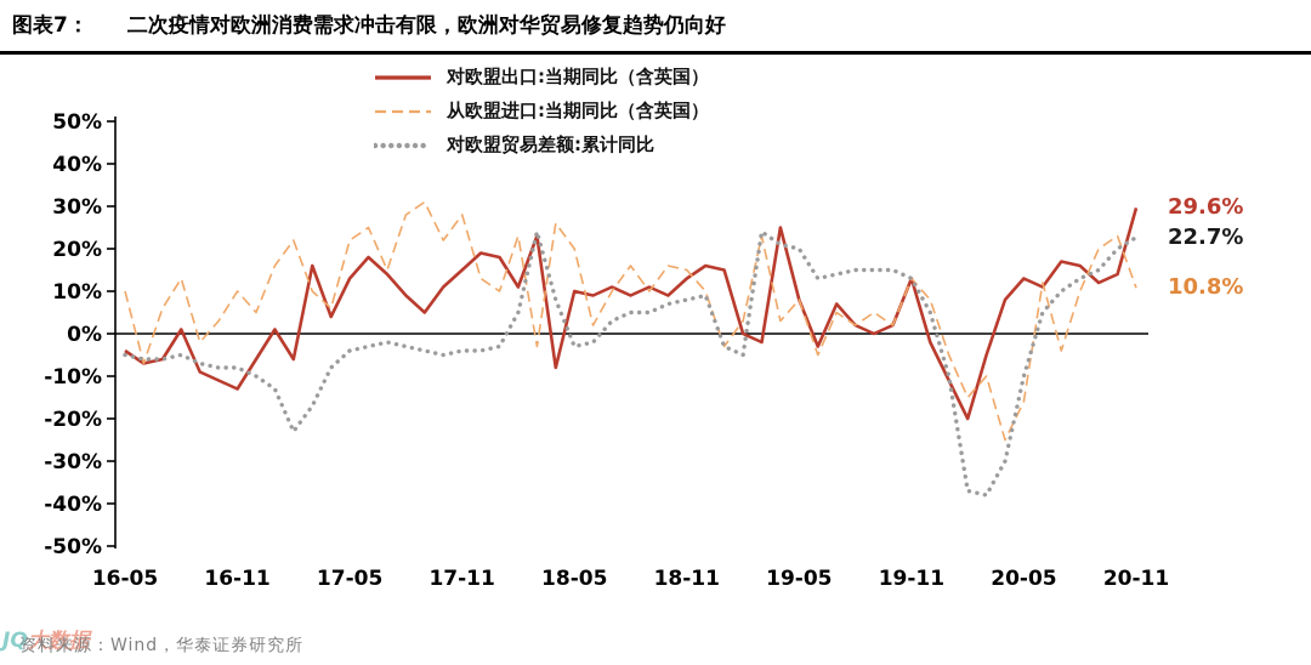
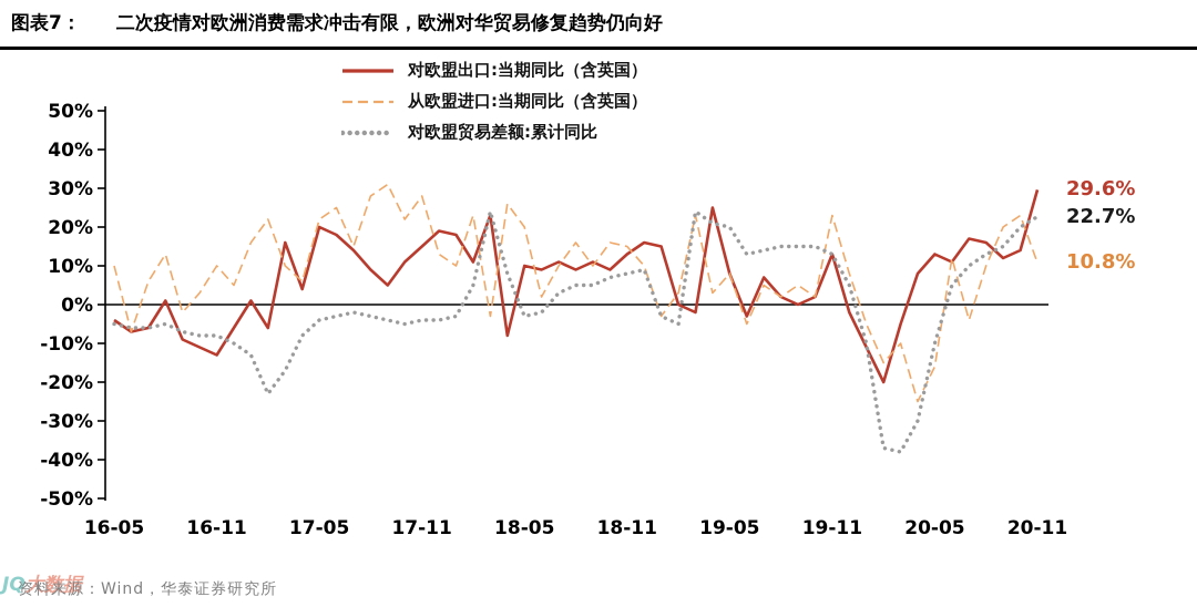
对欧盟出口:当期同比（含英国）/17-05: 13% -> 20%
从欧盟进口:当期同比（含英国）/19-11: 13% -> 23%
